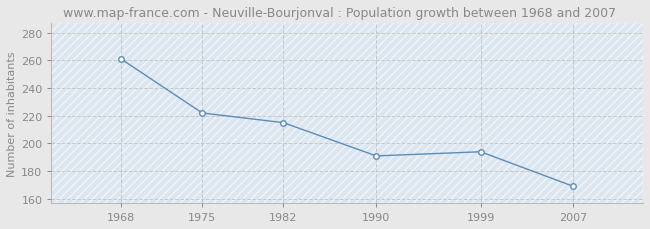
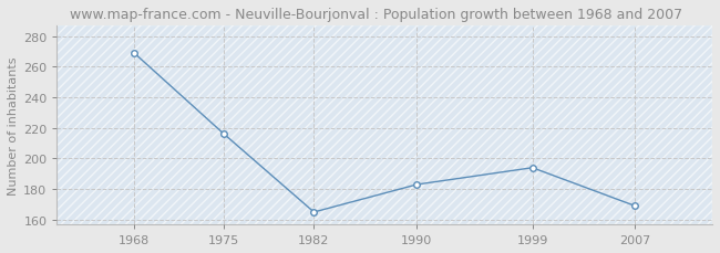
1968: 261 -> 269
1975: 222 -> 216
1982: 215 -> 165
1990: 191 -> 183
